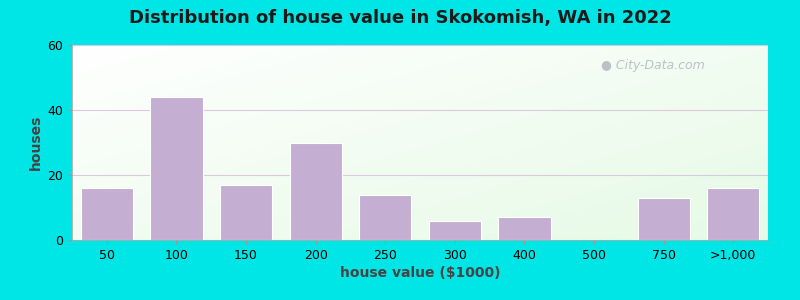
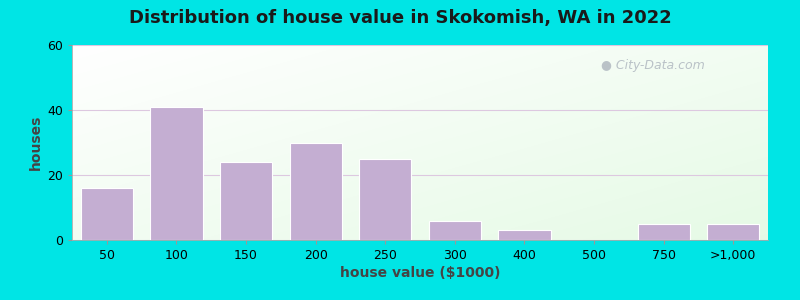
100: 44 -> 41
150: 17 -> 24
250: 14 -> 25
400: 7 -> 3
750: 13 -> 5
>1,000: 16 -> 5
